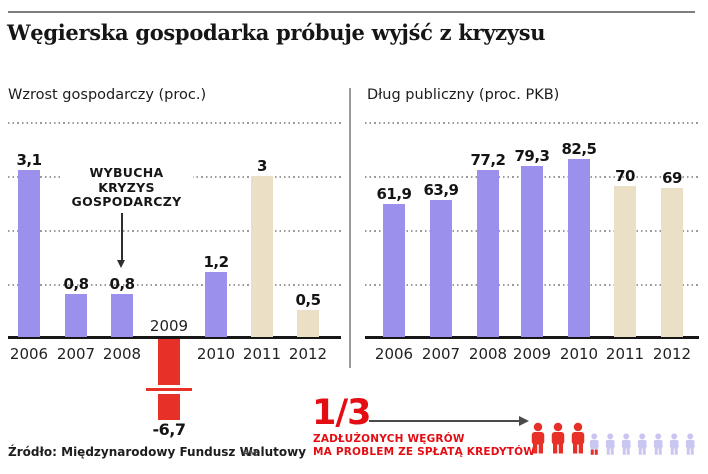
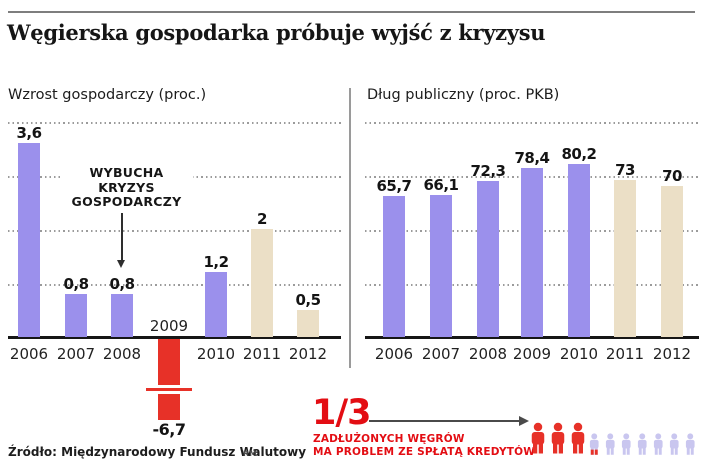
Wzrost gospodarczy (proc.)/2006: 3,1 -> 3,6
Wzrost gospodarczy (proc.)/2011: 3 -> 2
Dług publiczny (proc. PKB)/2006: 61,9 -> 65,7
Dług publiczny (proc. PKB)/2007: 63,9 -> 66,1
Dług publiczny (proc. PKB)/2008: 77,2 -> 72,3
Dług publiczny (proc. PKB)/2009: 79,3 -> 78,4
Dług publiczny (proc. PKB)/2010: 82,5 -> 80,2
Dług publiczny (proc. PKB)/2011: 70 -> 73
Dług publiczny (proc. PKB)/2012: 69 -> 70
